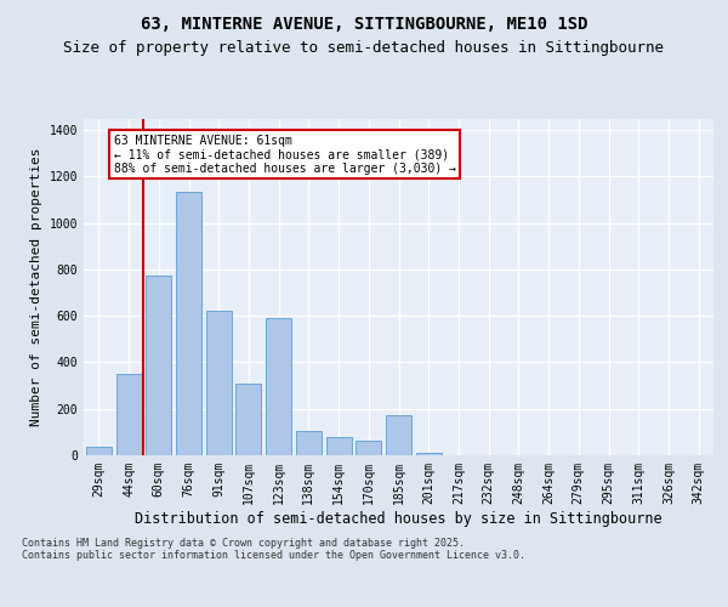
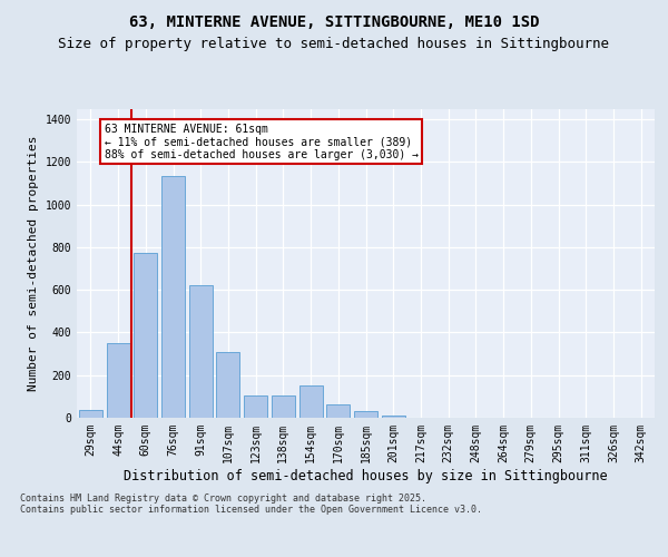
123sqm: 590 -> 110
154sqm: 80 -> 150
185sqm: 170 -> 30
